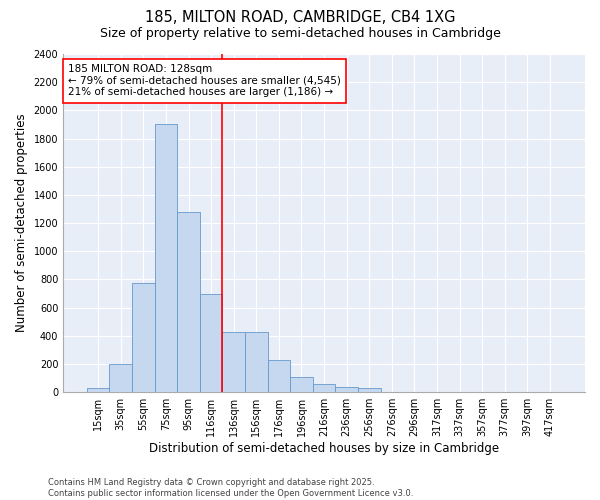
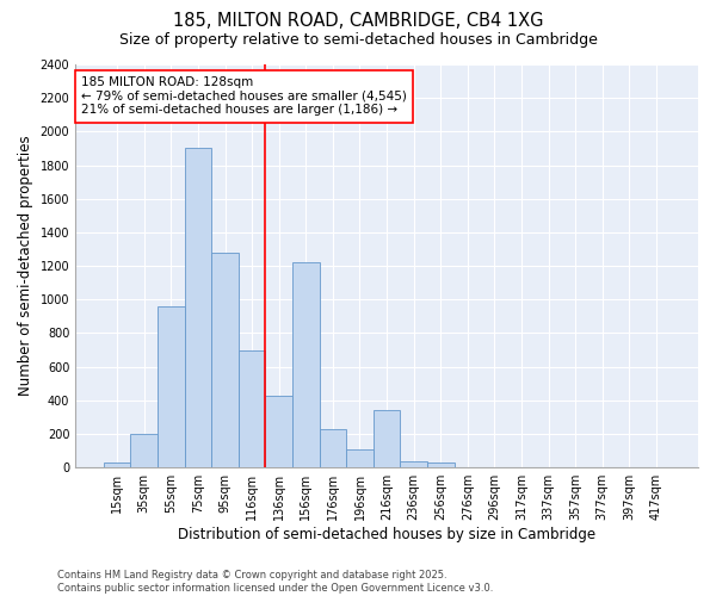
55sqm: 780 -> 960
156sqm: 430 -> 1220
216sqm: 60 -> 340
